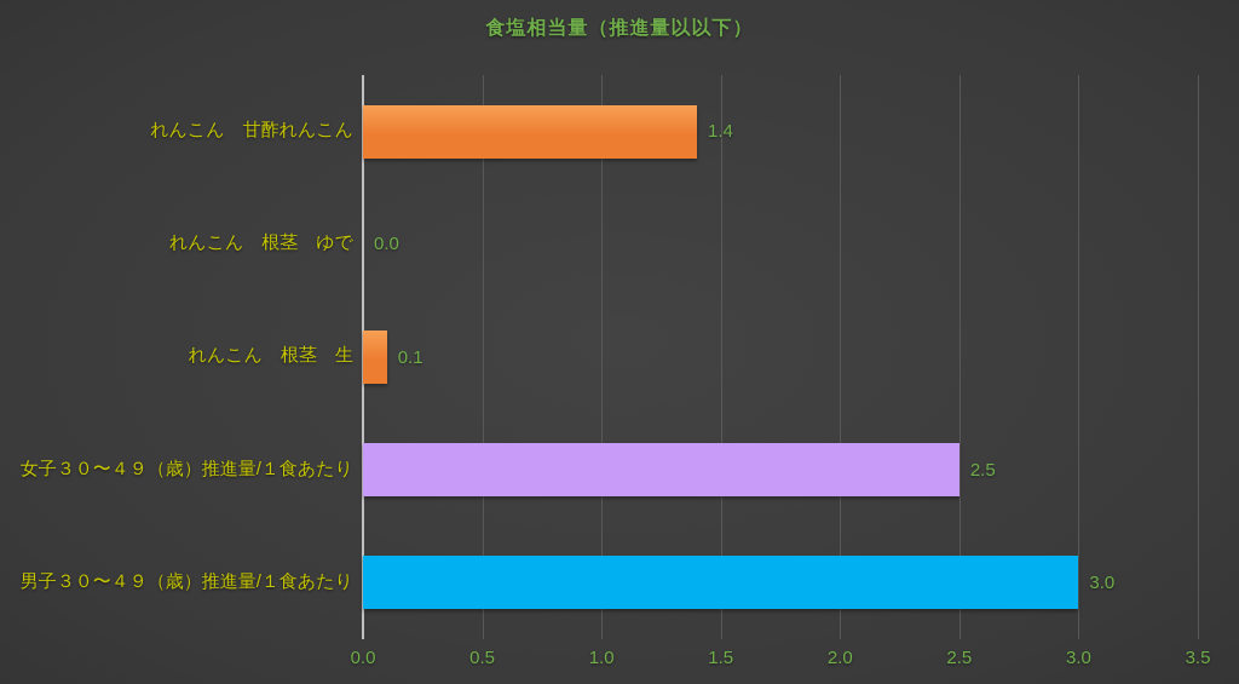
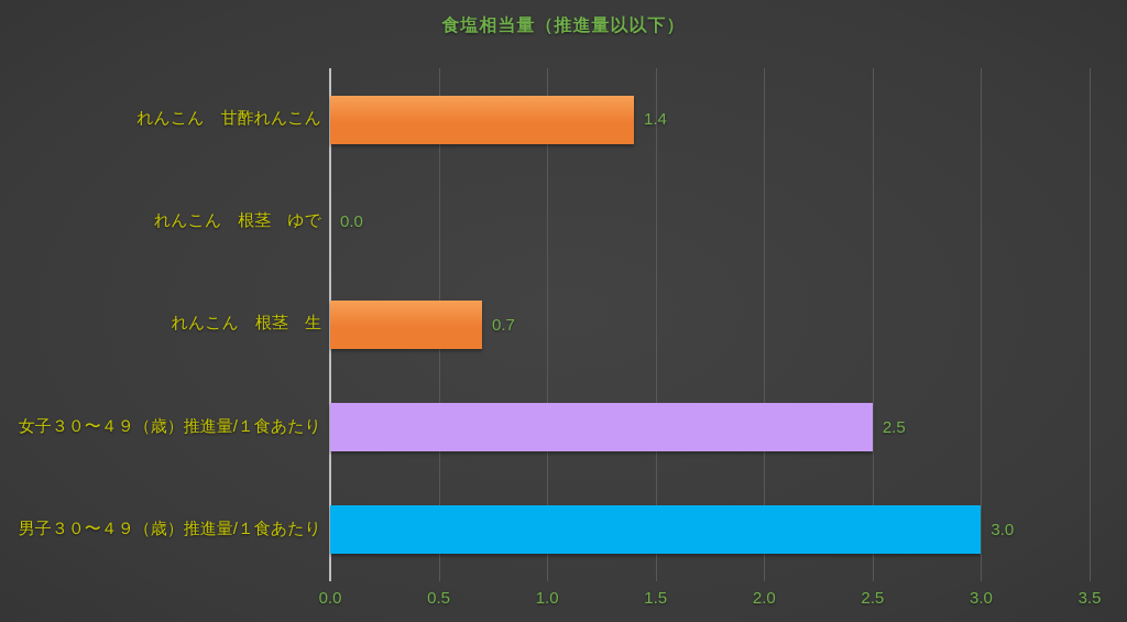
れんこん 根茎 生: 0.1 -> 0.7
